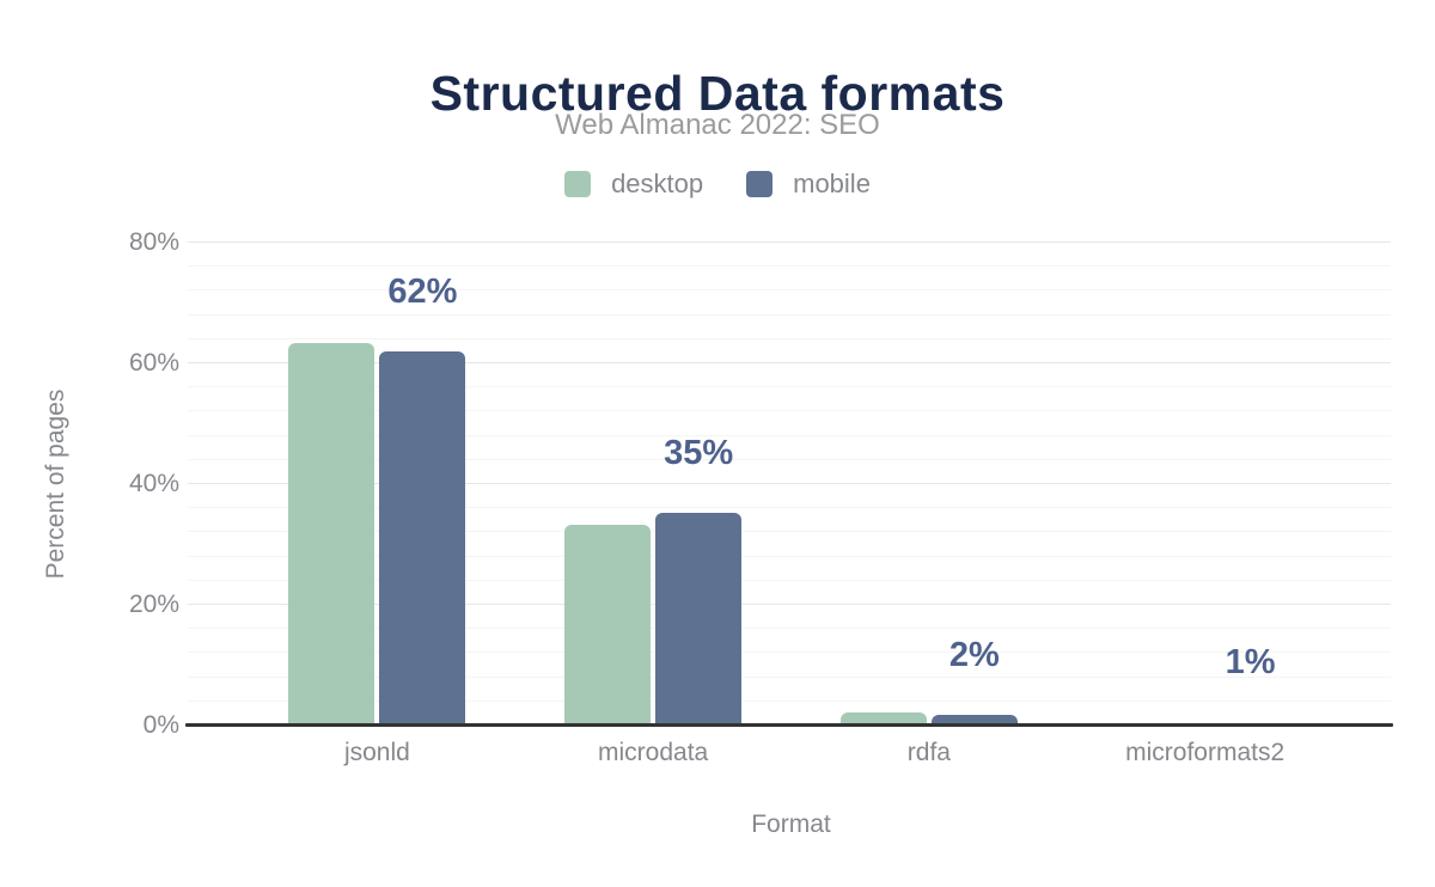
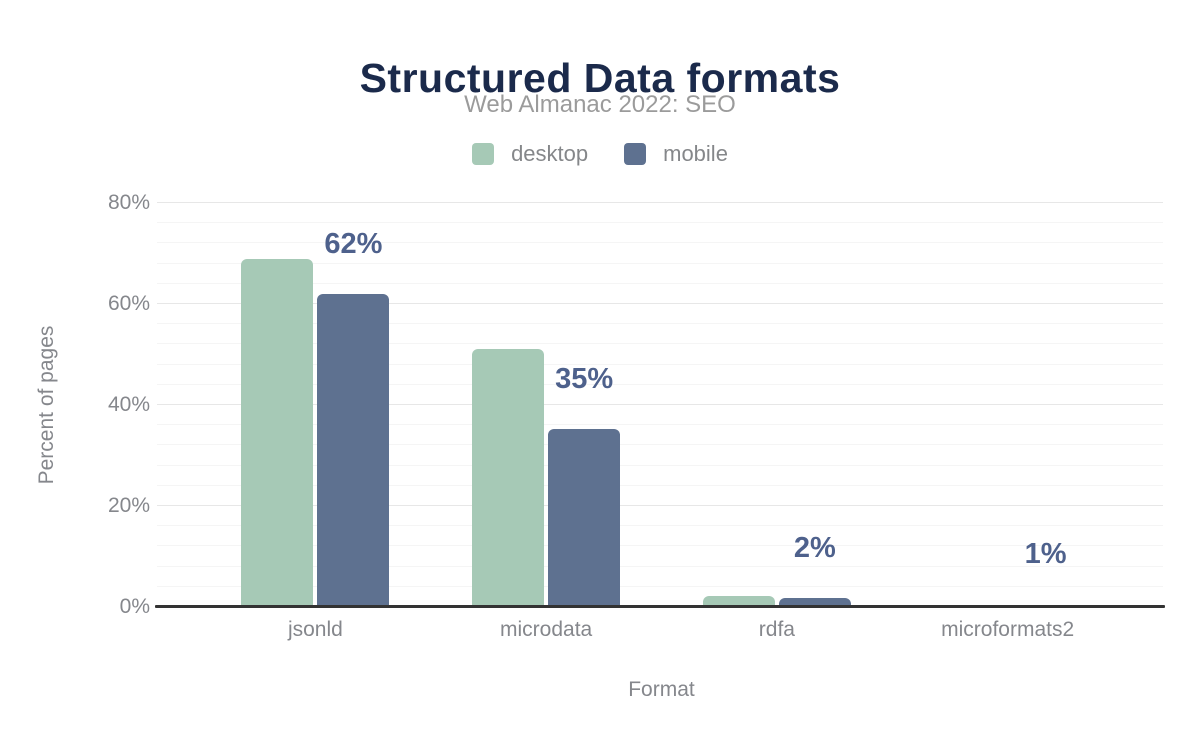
desktop/jsonld: 63% -> 69%
desktop/microdata: 33% -> 51%
